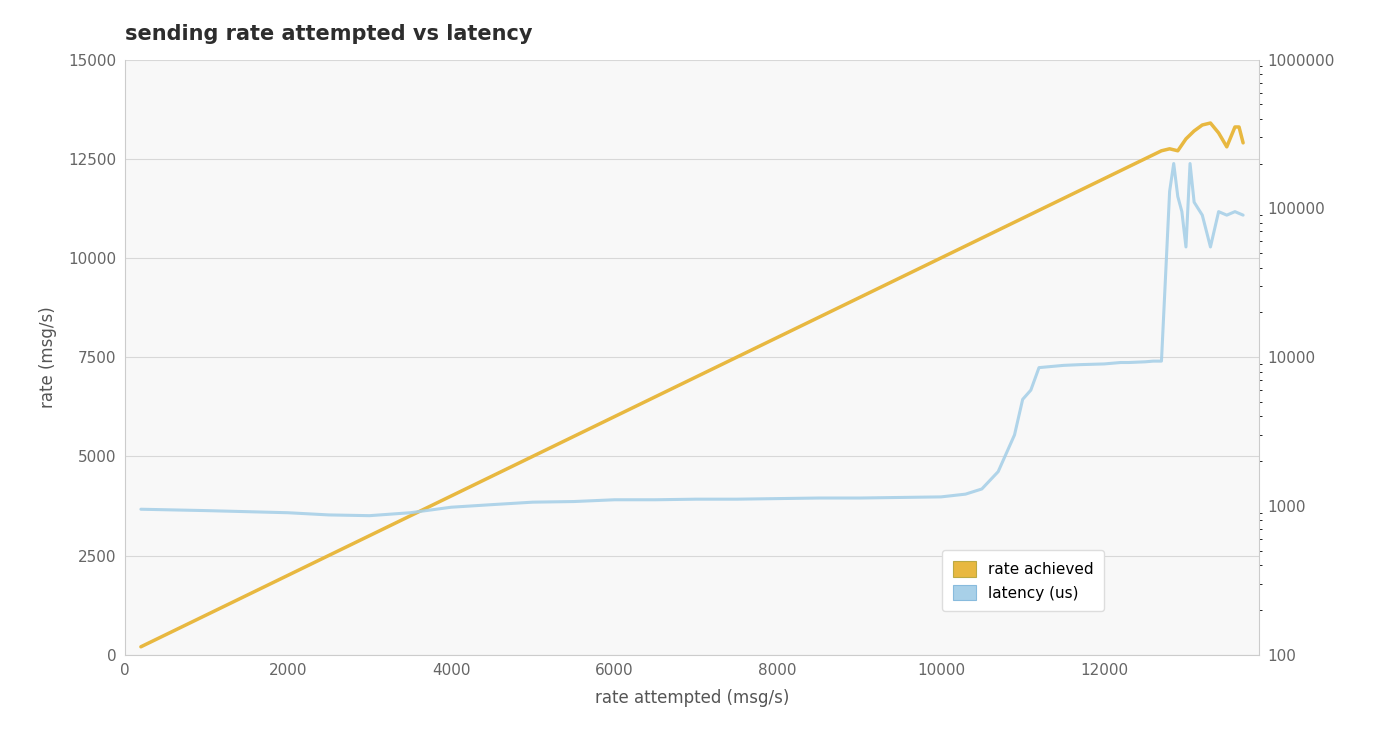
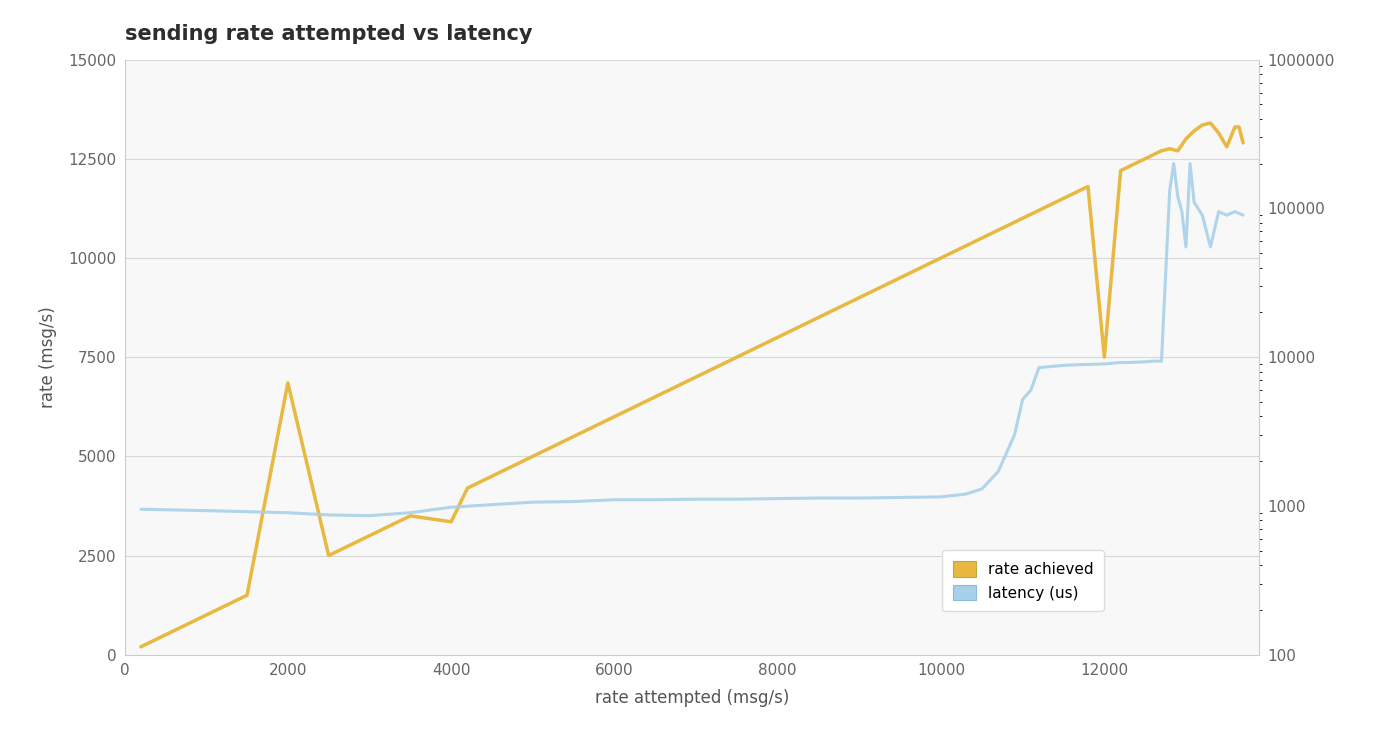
rate achieved/2000: 2000 -> 6850
rate achieved/4000: 4000 -> 3350
rate achieved/12000: 12000 -> 7500
